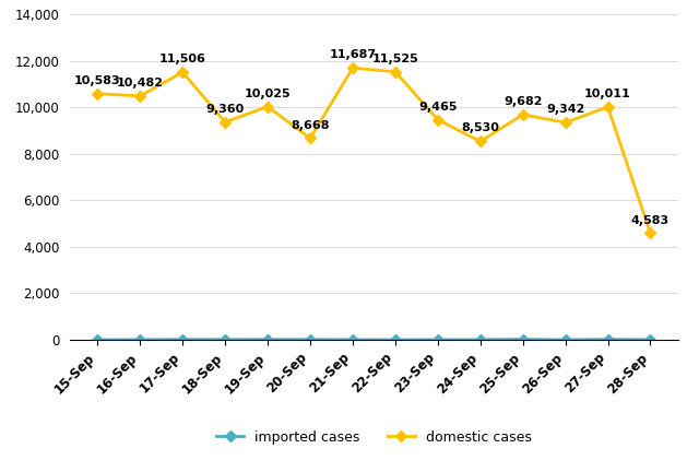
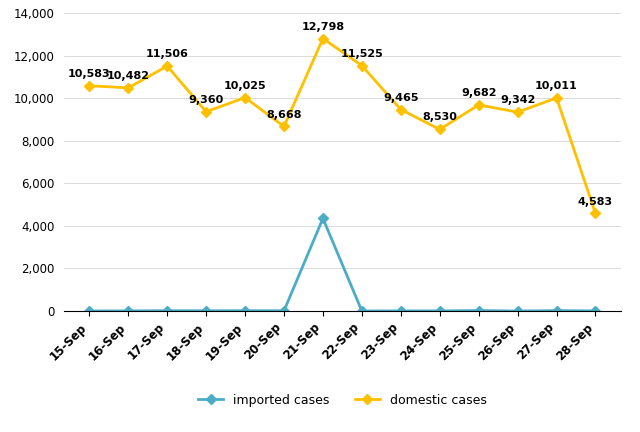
domestic cases/21-Sep: 11,687 -> 12,798
imported cases/21-Sep: 0 -> 4,350
